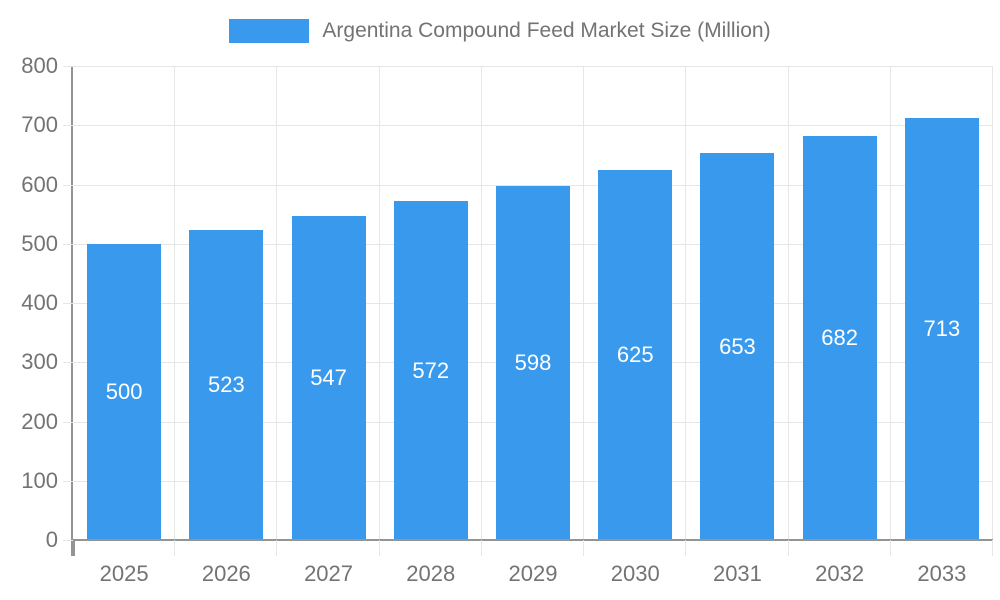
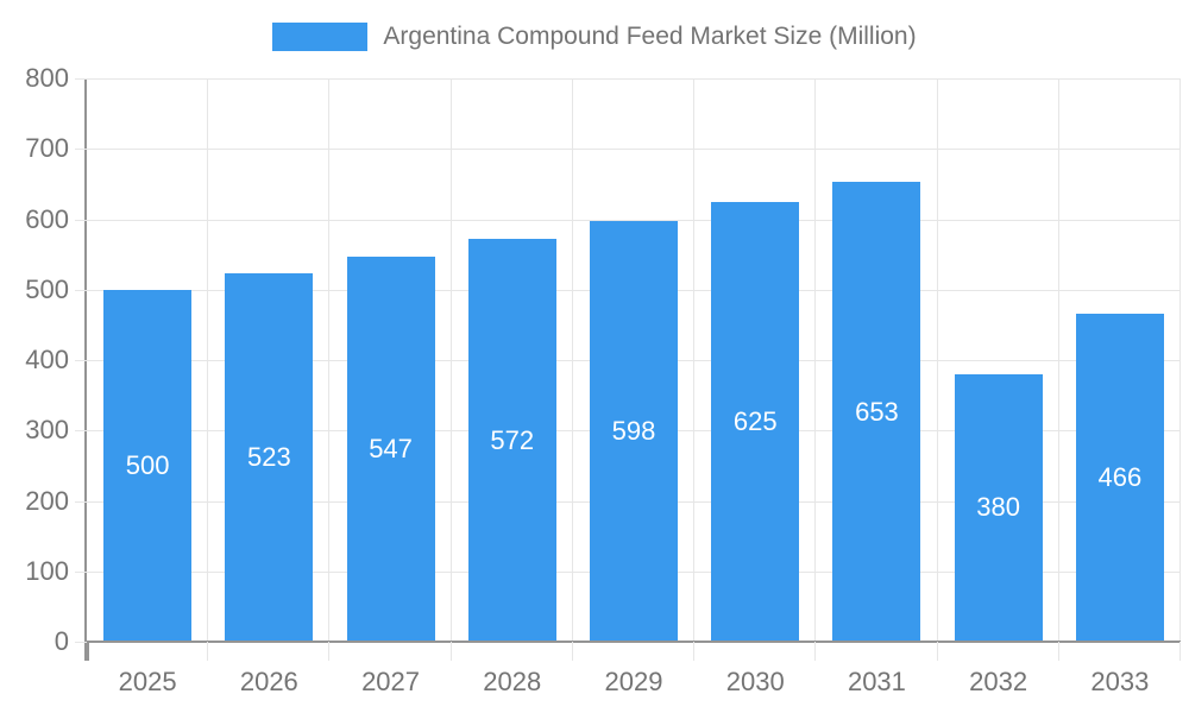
2032: 682 -> 380
2033: 713 -> 466
